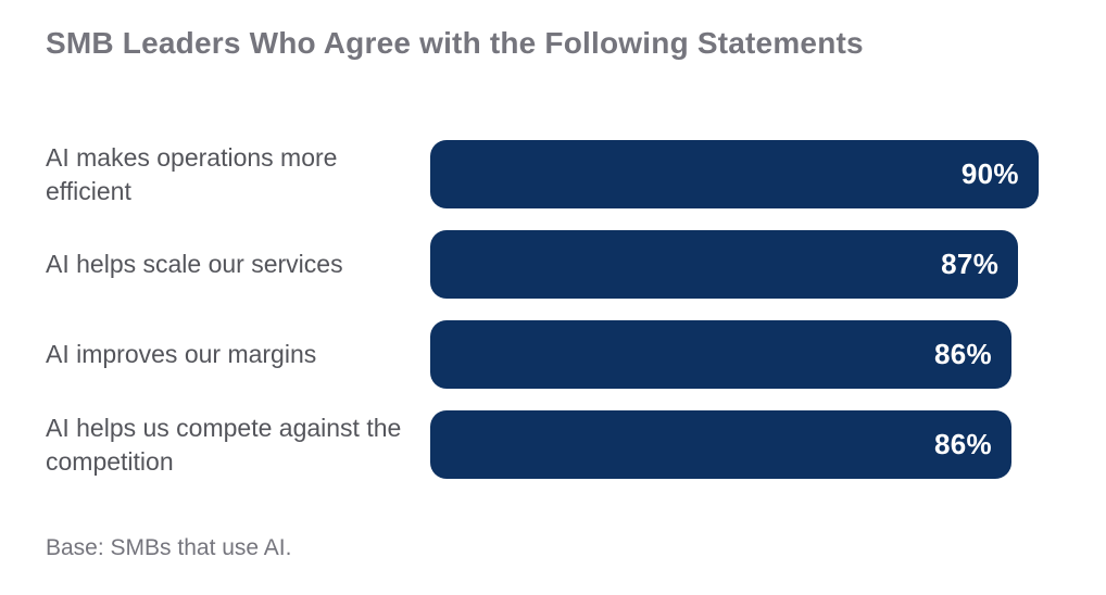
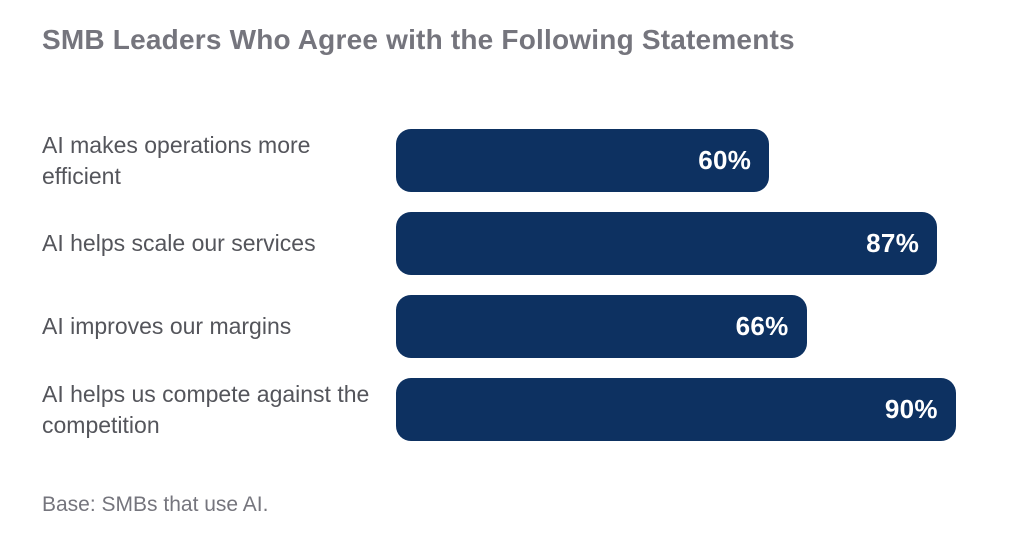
AI makes operations more efficient: 90% -> 60%
AI improves our margins: 86% -> 66%
AI helps us compete against the competition: 86% -> 90%
